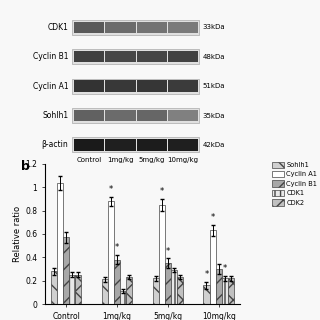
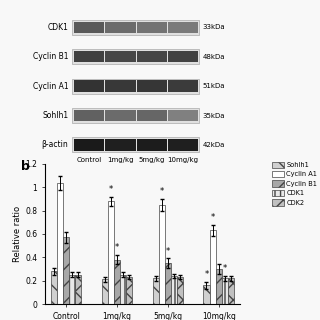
CDK1/1mg/kg: 0.11 -> 0.25
CDK1/5mg/kg: 0.29 -> 0.24
